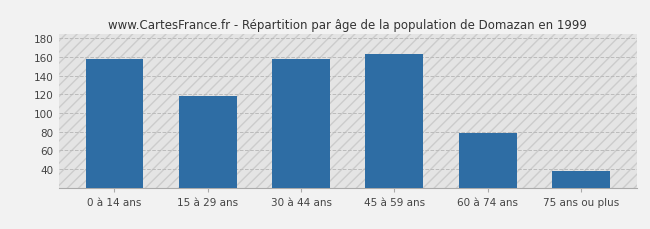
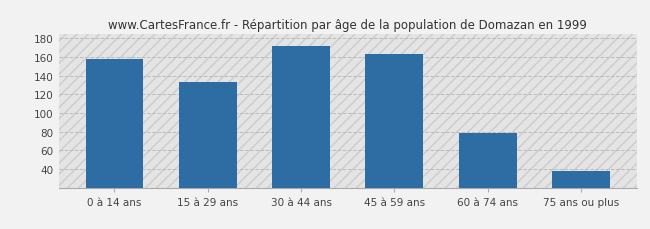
15 à 29 ans: 118 -> 133
30 à 44 ans: 158 -> 172
